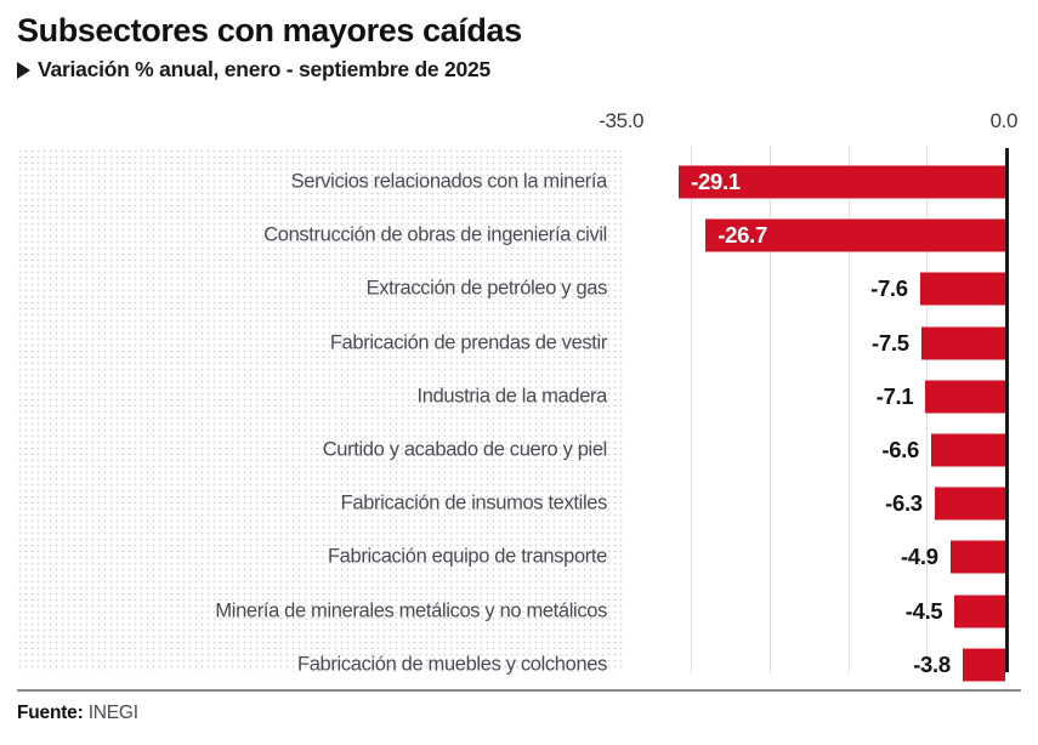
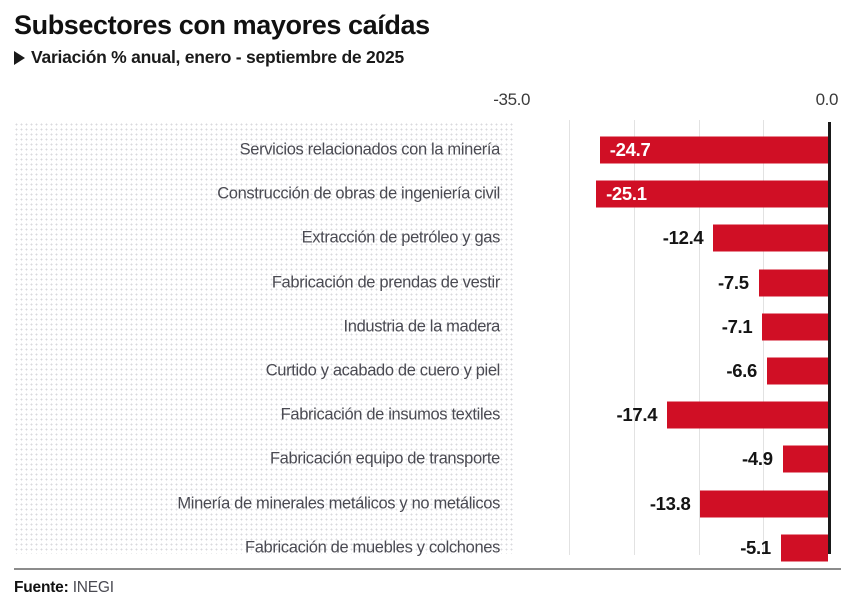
Servicios relacionados con la minería: -29.1 -> -24.7
Construcción de obras de ingeniería civil: -26.7 -> -25.1
Extracción de petróleo y gas: -7.6 -> -12.4
Fabricación de insumos textiles: -6.3 -> -17.4
Minería de minerales metálicos y no metálicos: -4.5 -> -13.8
Fabricación de muebles y colchones: -3.8 -> -5.1
